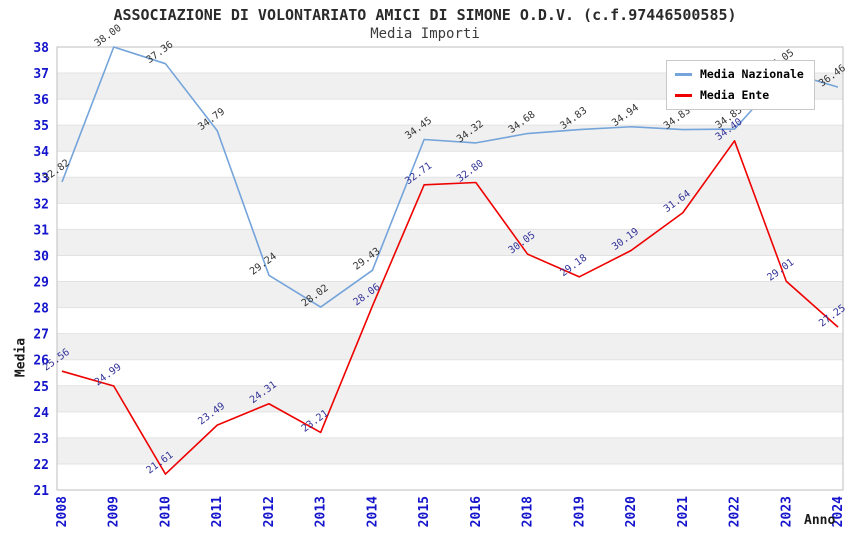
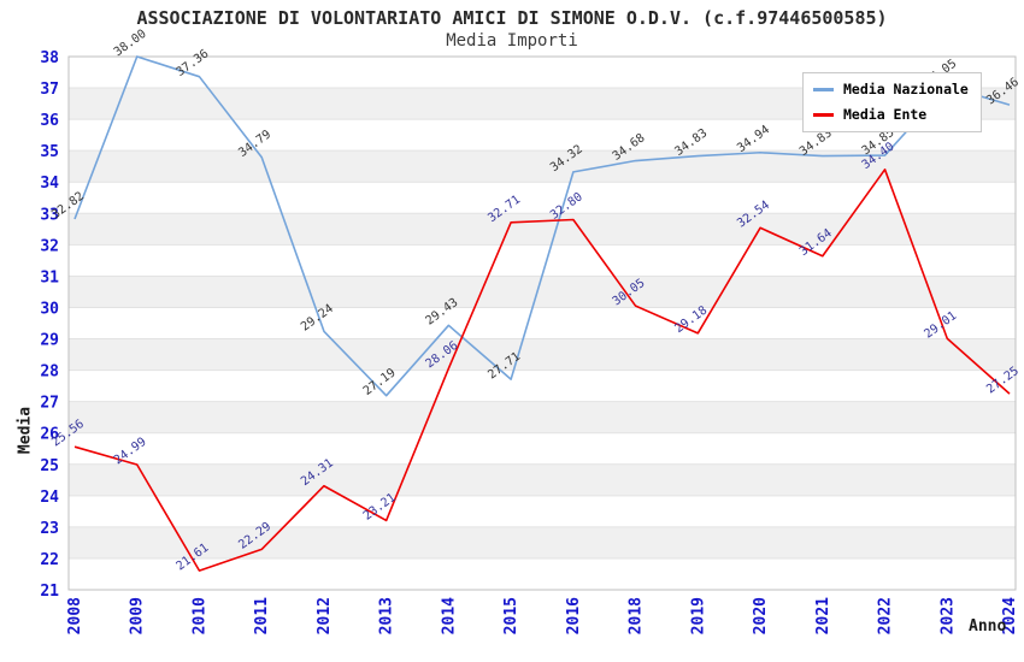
Media Ente/2011: 23.49 -> 22.29
Media Nazionale/2013: 28.02 -> 27.19
Media Nazionale/2015: 34.45 -> 27.71
Media Ente/2020: 30.19 -> 32.54
